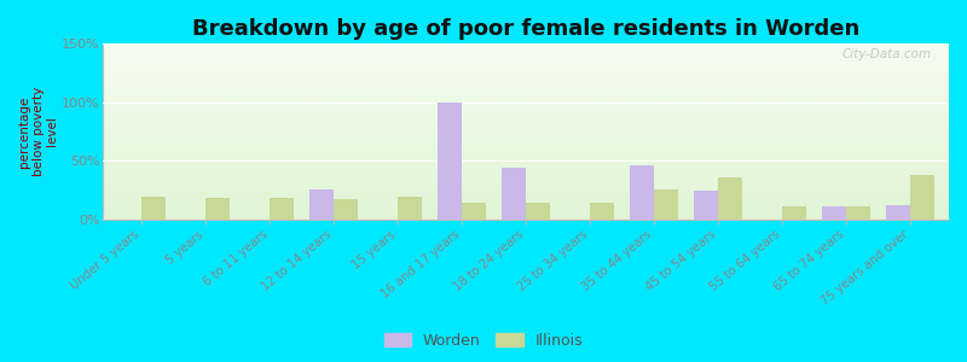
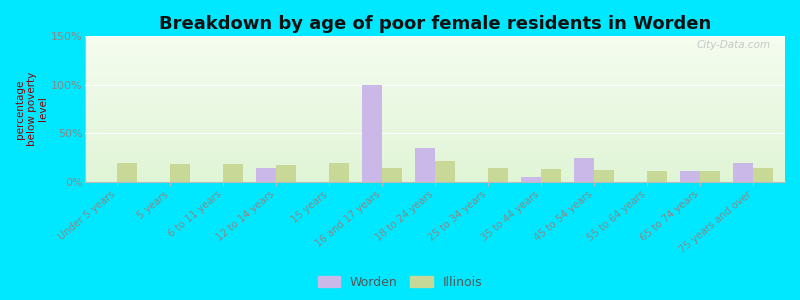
Worden/12 to 14 years: 26% -> 14%
Worden/18 to 24 years: 44% -> 35%
Illinois/18 to 24 years: 14% -> 22%
Worden/35 to 44 years: 46% -> 5%
Illinois/35 to 44 years: 26% -> 13%
Illinois/45 to 54 years: 36% -> 12%
Worden/75 years and over: 12% -> 20%
Illinois/75 years and over: 38% -> 15%
